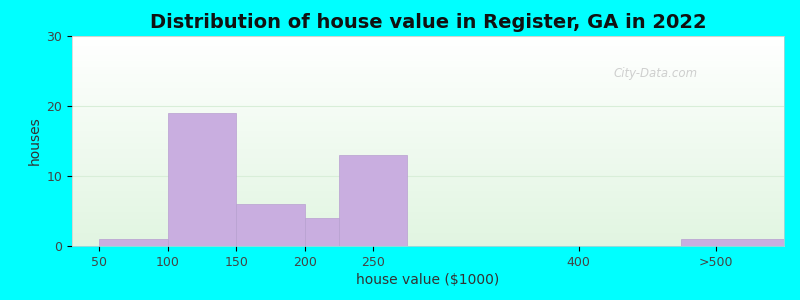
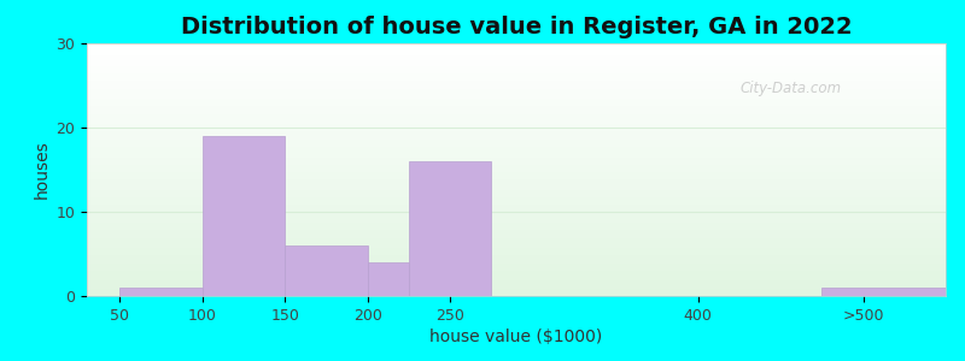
250: 13 -> 16
